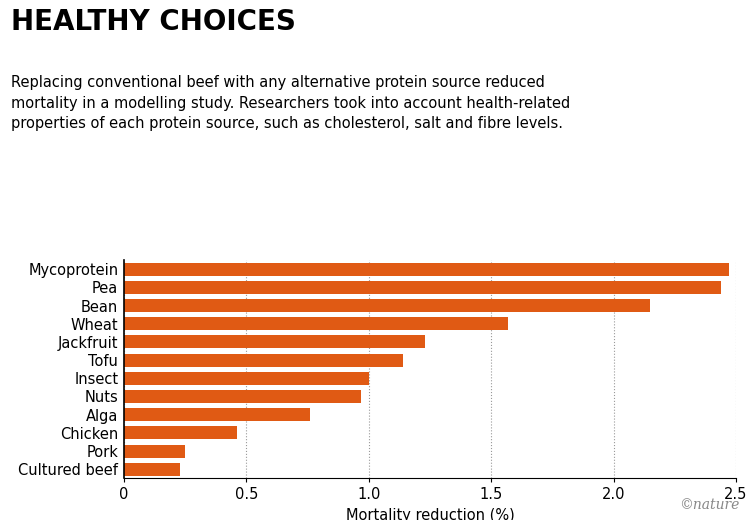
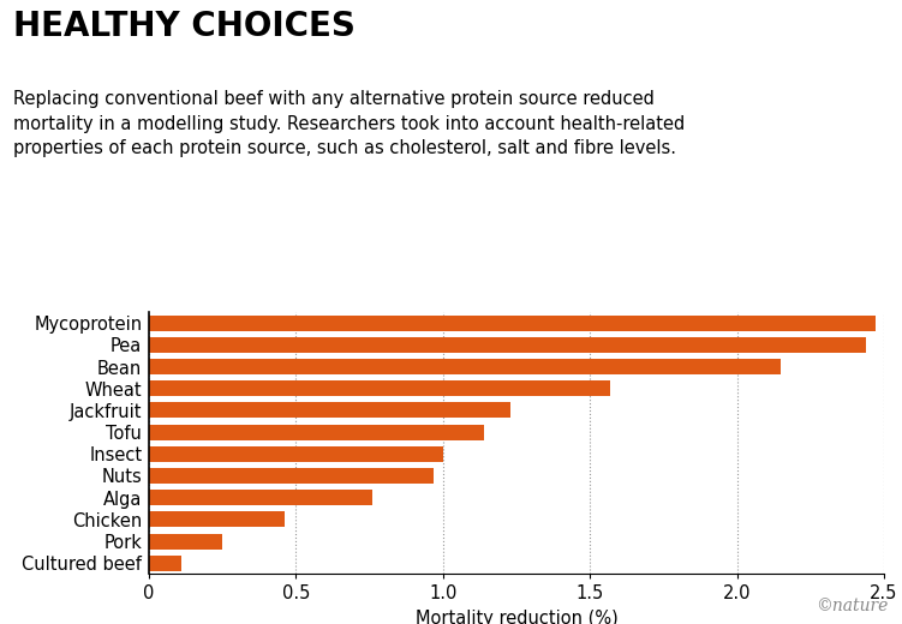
Cultured beef: 0.23 -> 0.11
